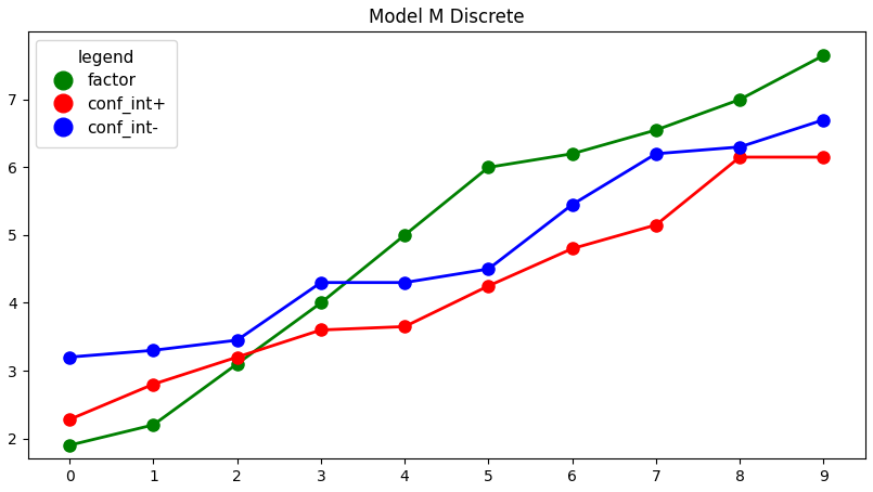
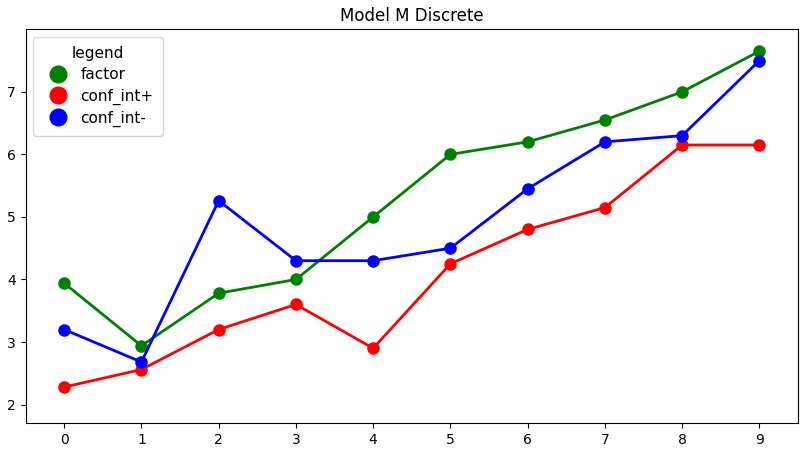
factor/0: 1.90 -> 3.94
factor/1: 2.20 -> 2.94
conf_int+/1: 2.80 -> 2.56
conf_int-/1: 3.30 -> 2.68
factor/2: 3.10 -> 3.78
conf_int-/2: 3.45 -> 5.26
conf_int+/4: 3.65 -> 2.90
conf_int-/9: 6.70 -> 7.50
